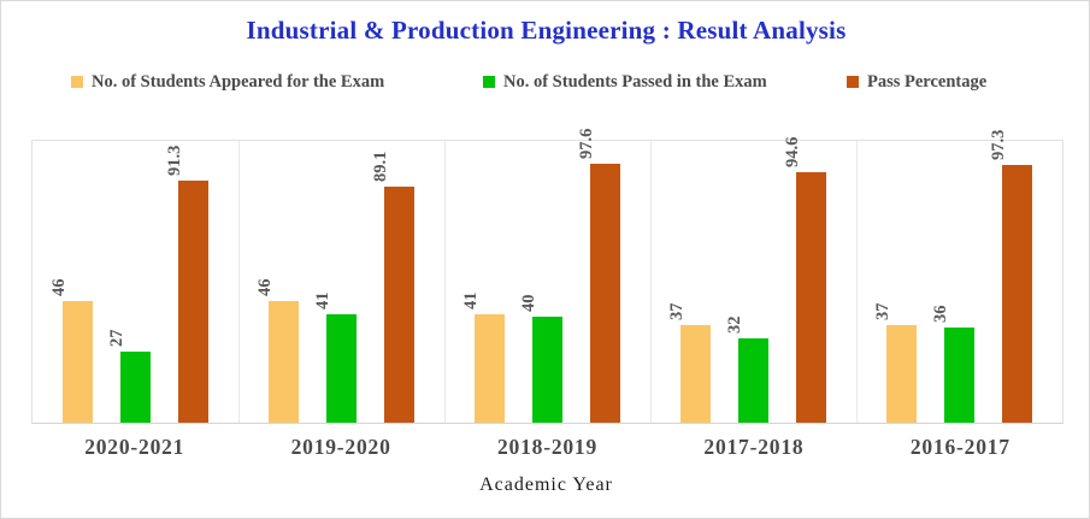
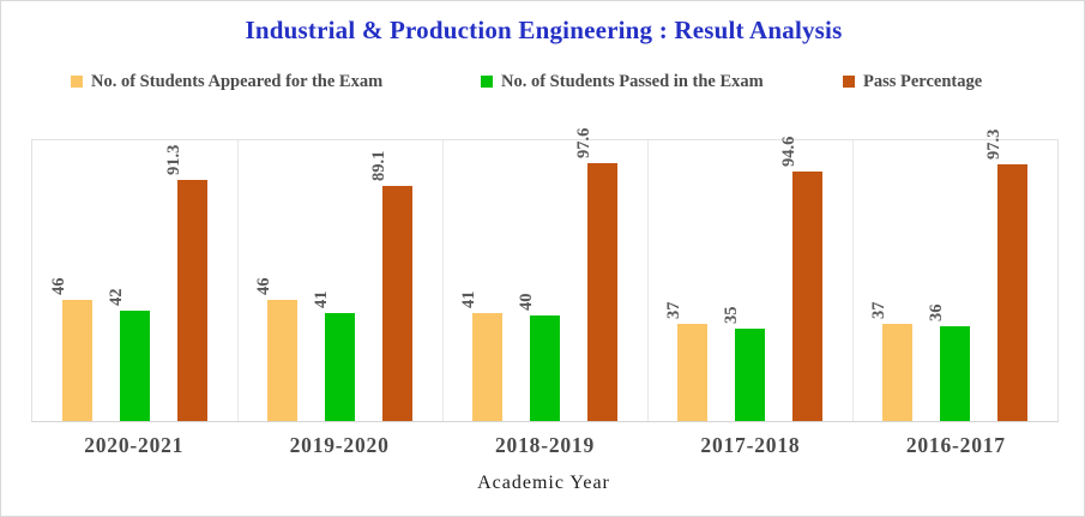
No. of Students Passed in the Exam/2020-2021: 27 -> 42
No. of Students Passed in the Exam/2017-2018: 32 -> 35
